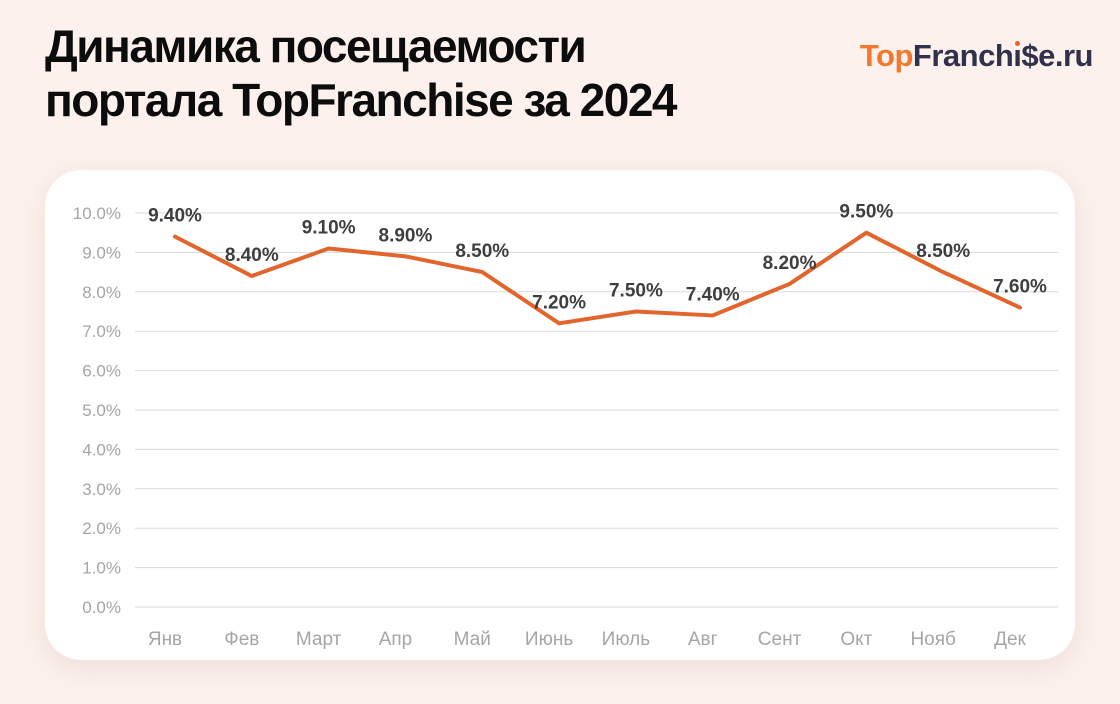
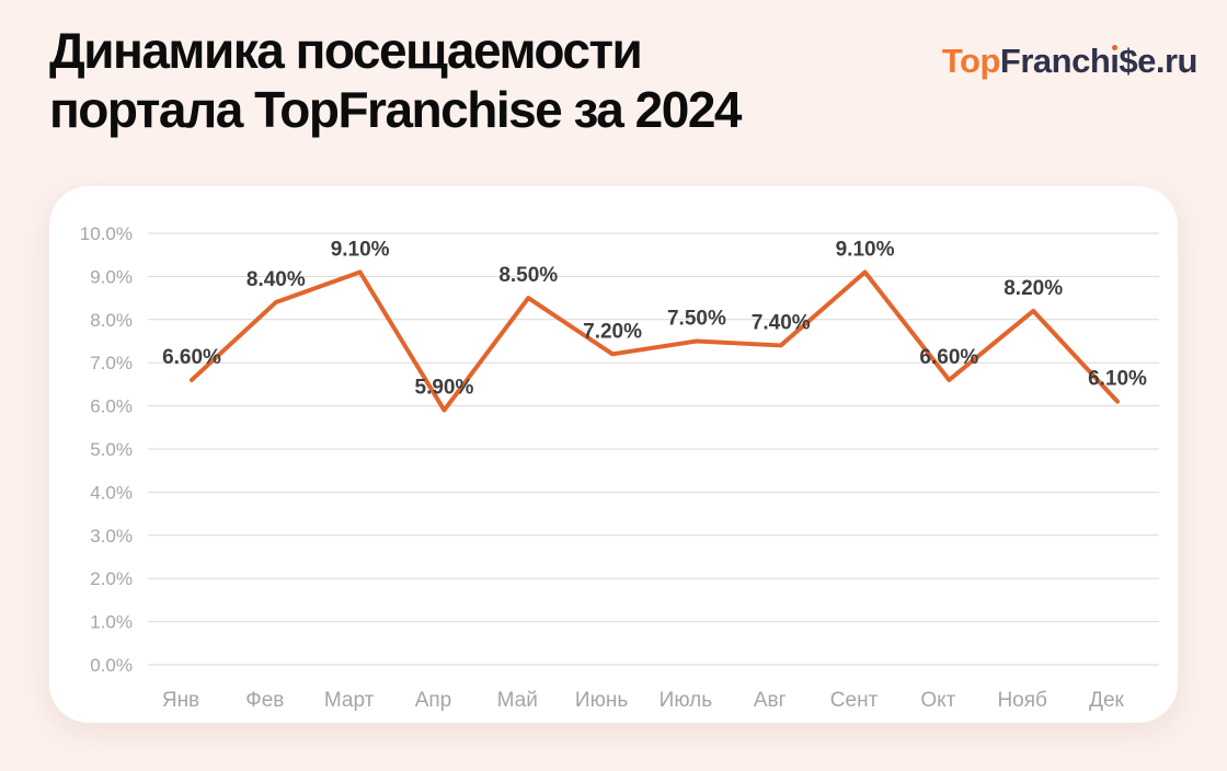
Янв: 9.40% -> 6.60%
Апр: 8.90% -> 5.90%
Сент: 8.20% -> 9.10%
Окт: 9.50% -> 6.60%
Нояб: 8.50% -> 8.20%
Дек: 7.60% -> 6.10%
